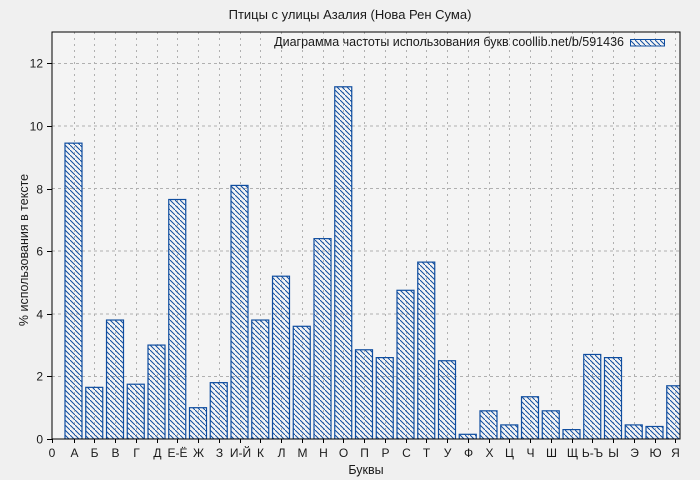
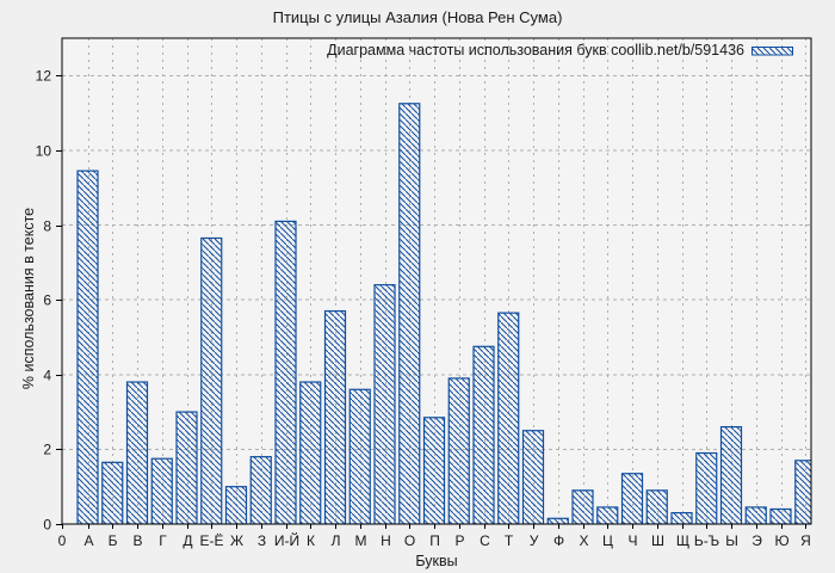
Л: 5.2 -> 5.7
Р: 2.6 -> 3.9
Ь-Ъ: 2.7 -> 1.9
